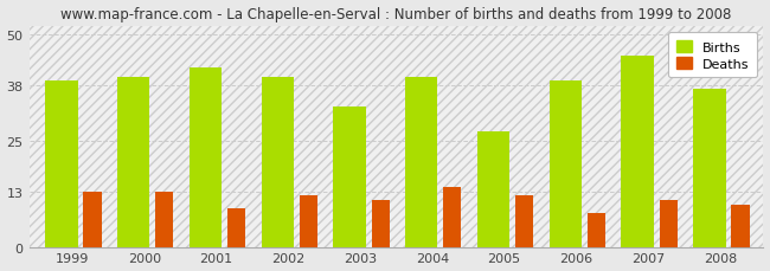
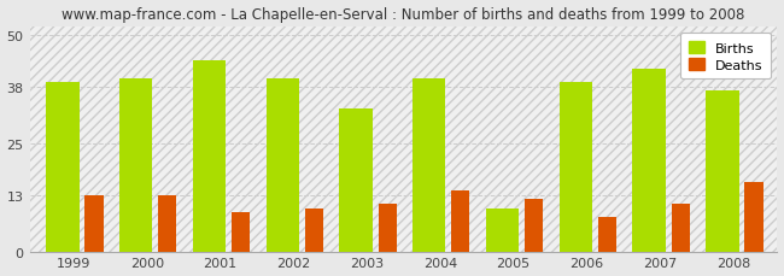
Births/2001: 42 -> 44
Deaths/2002: 12 -> 10
Births/2005: 27 -> 10
Births/2007: 45 -> 42
Deaths/2008: 10 -> 16
